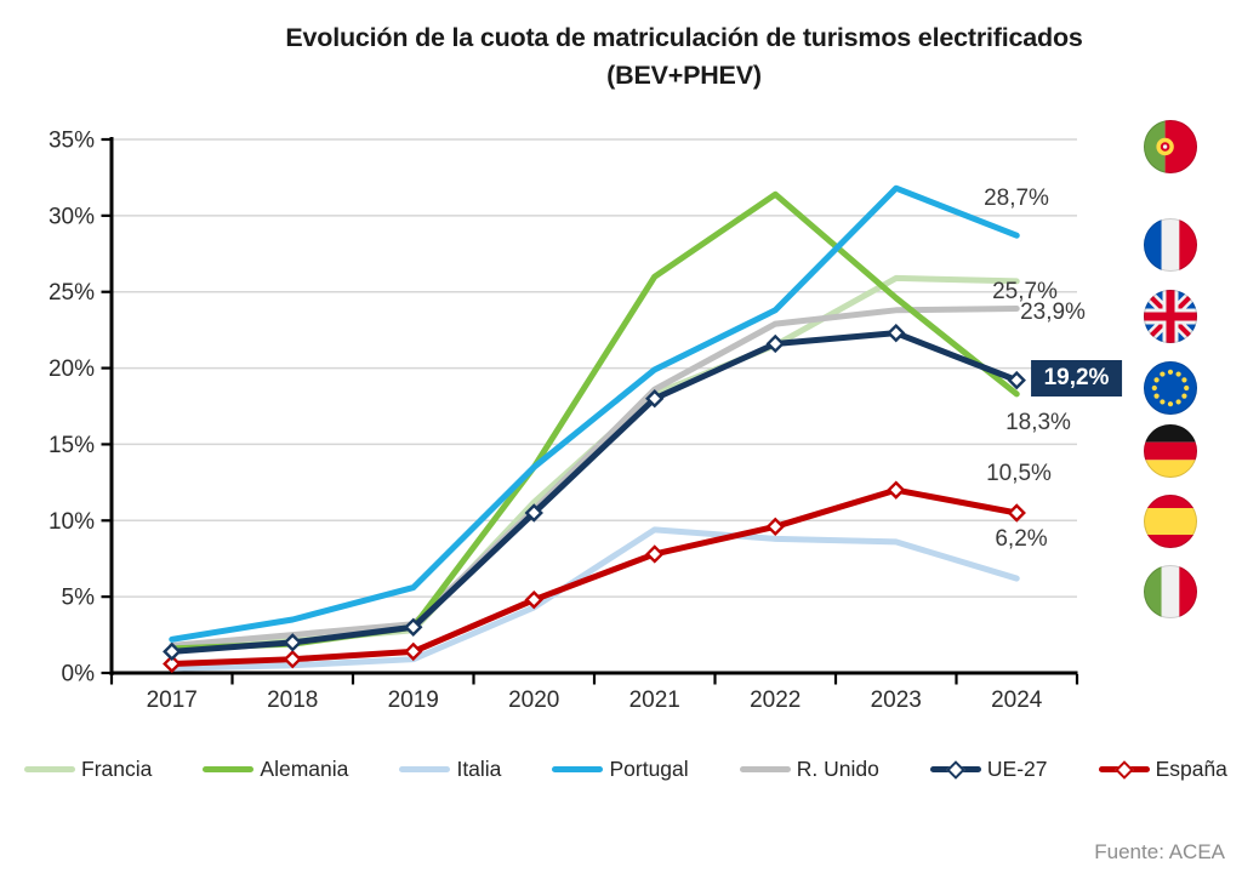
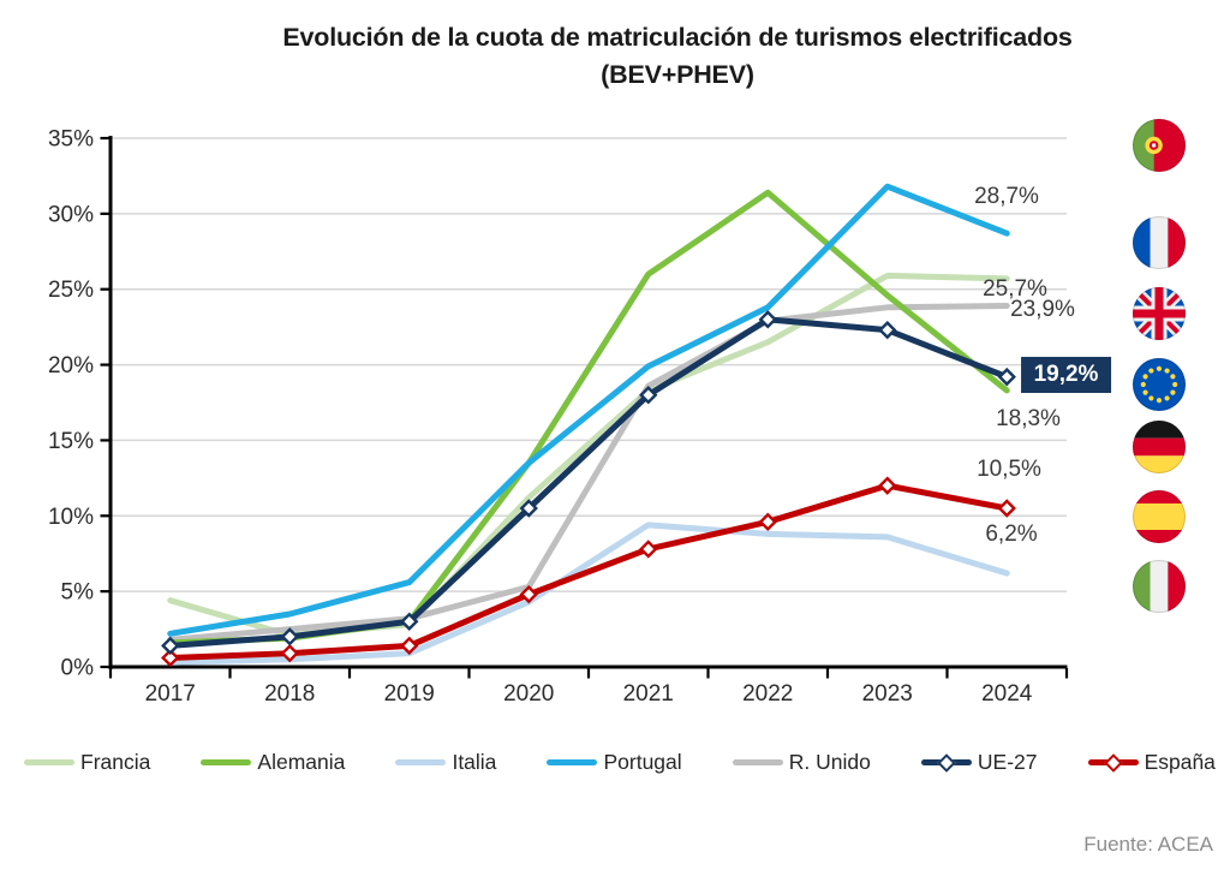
Francia/2017: 1.7% -> 4.4%
R. Unido/2020: 10.7% -> 5.3%
UE-27/2022: 21.6% -> 23.0%
